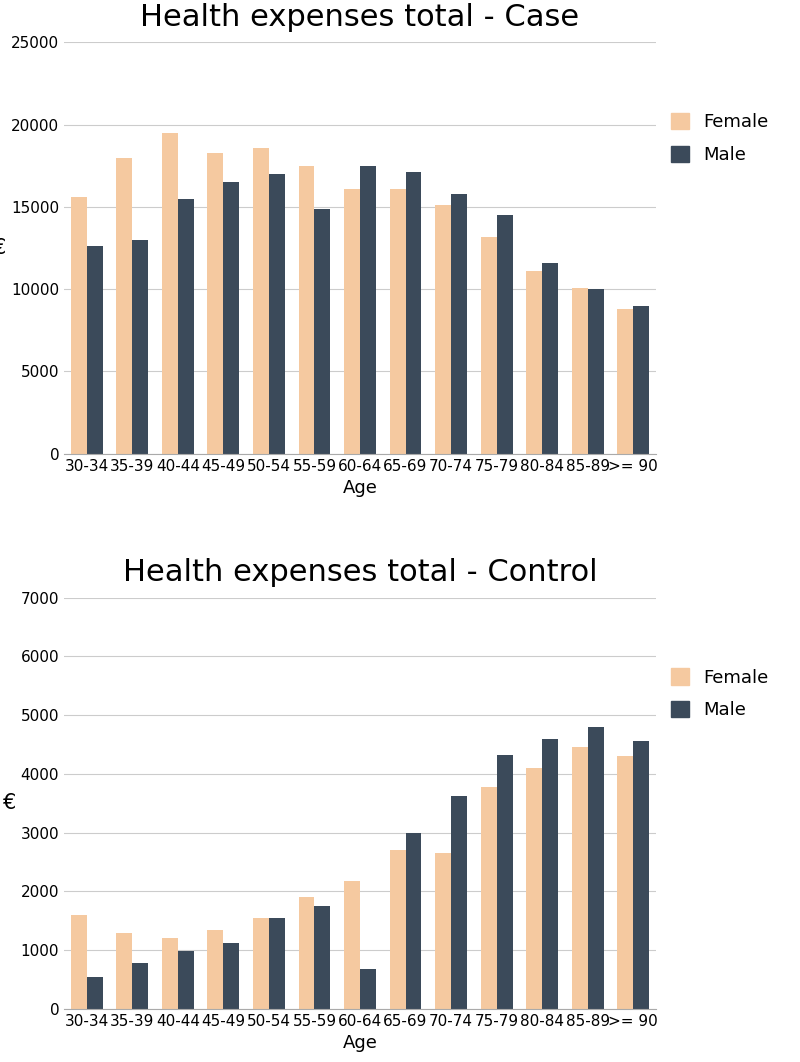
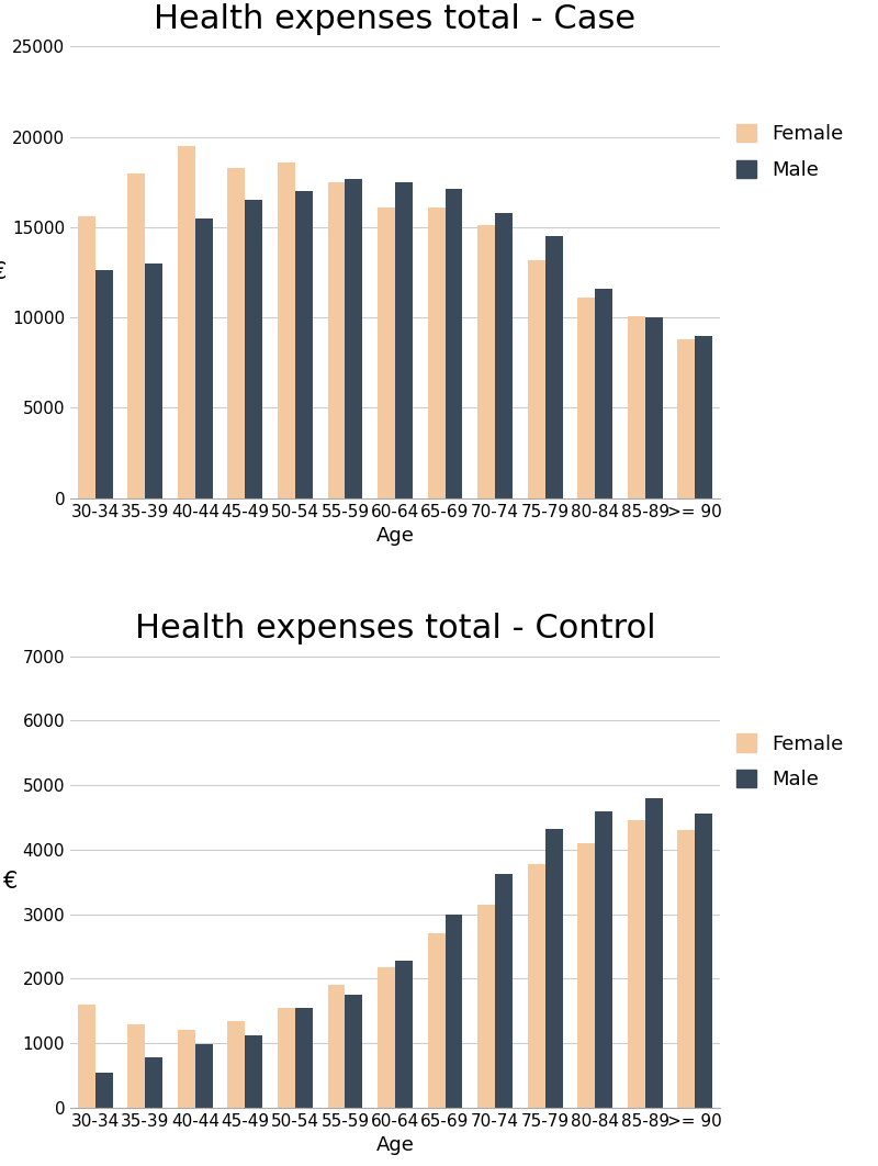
Health expenses total - Case/Male/55-59: 14900 -> 17700
Health expenses total - Control/Male/60-64: 680 -> 2280
Health expenses total - Control/Female/70-74: 2660 -> 3150
